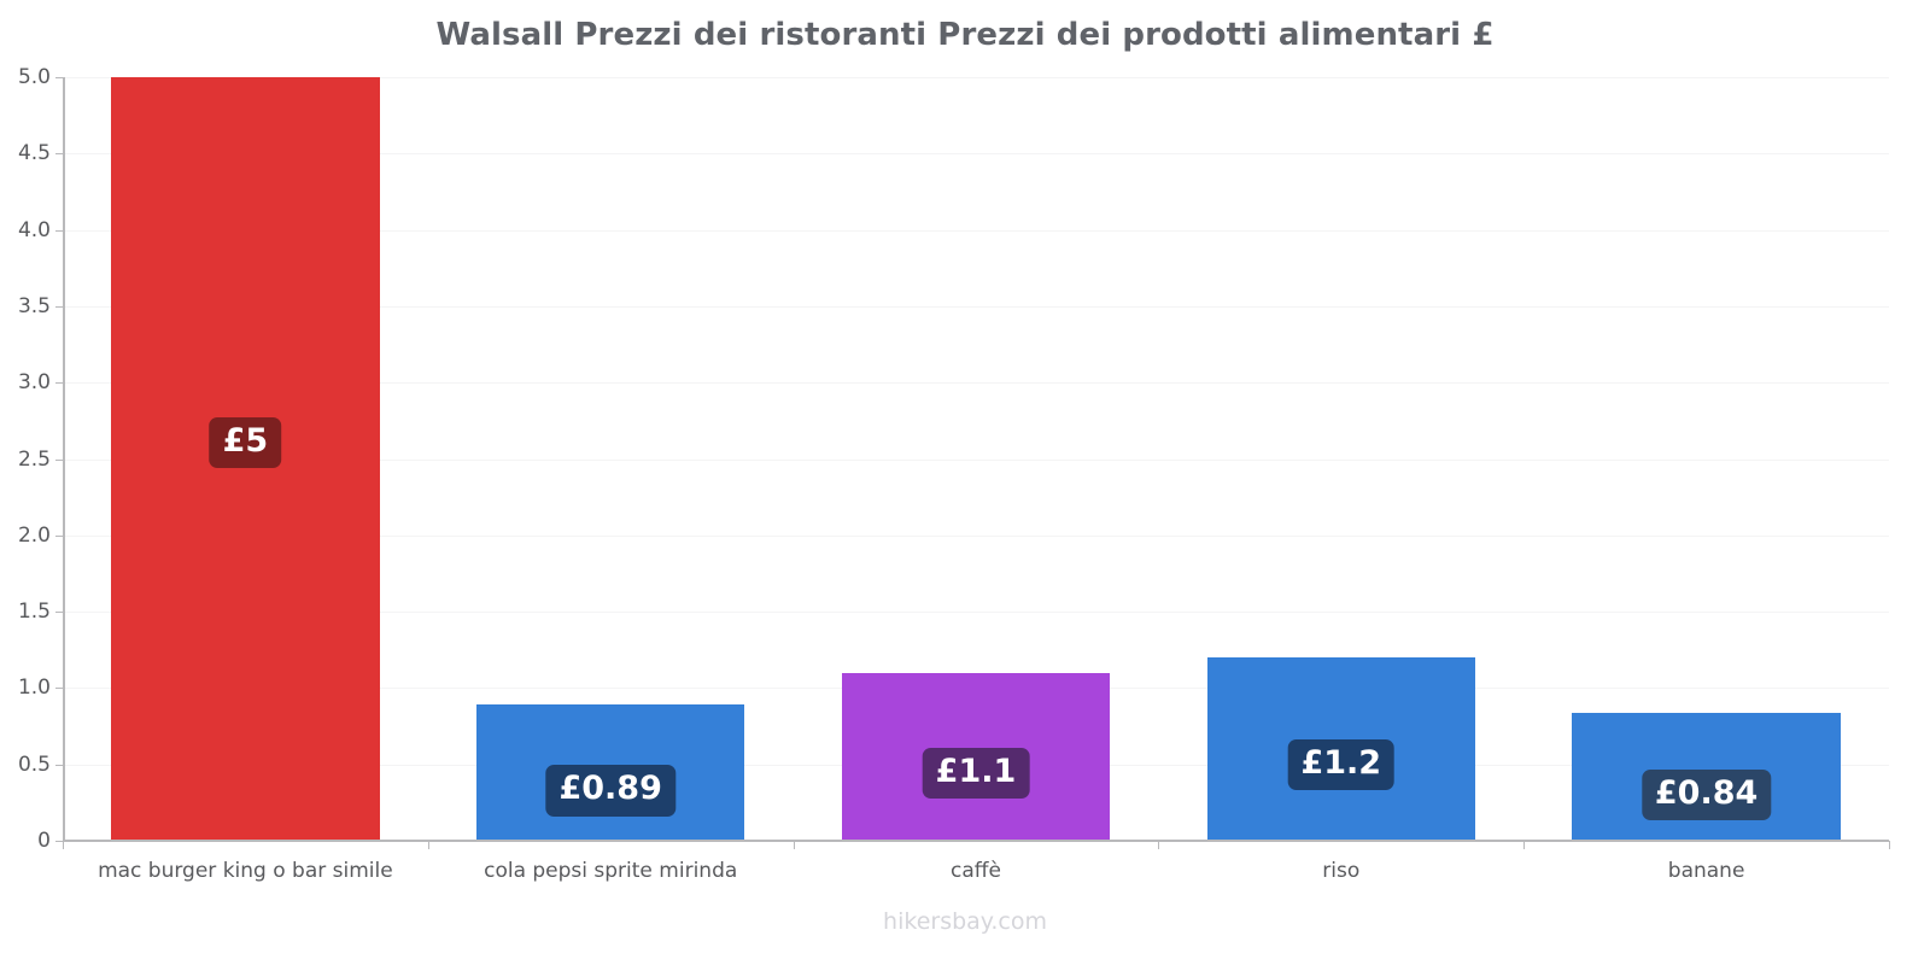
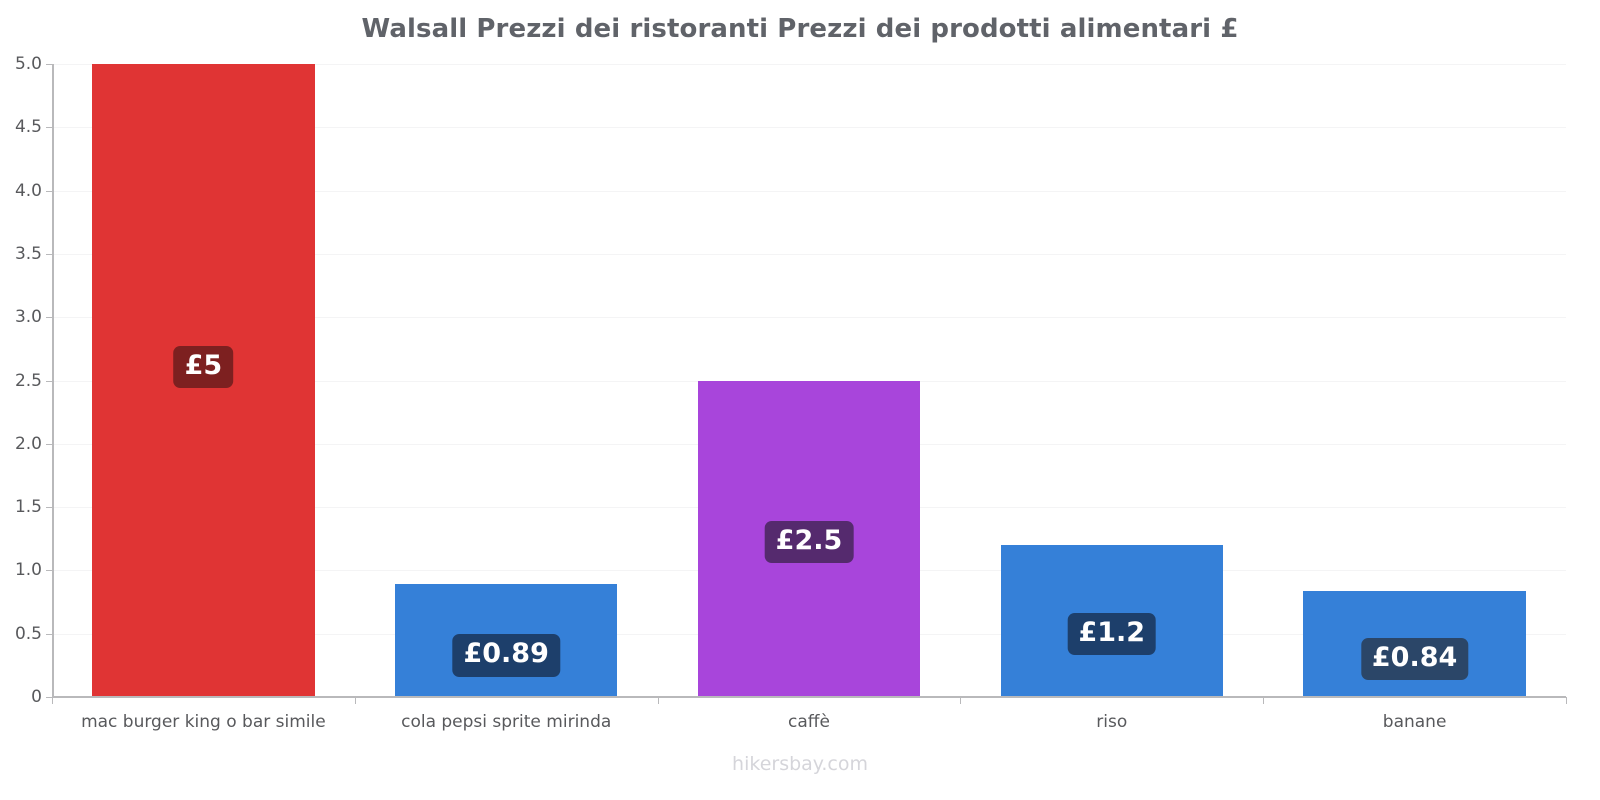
caffè: £1.1 -> £2.5
